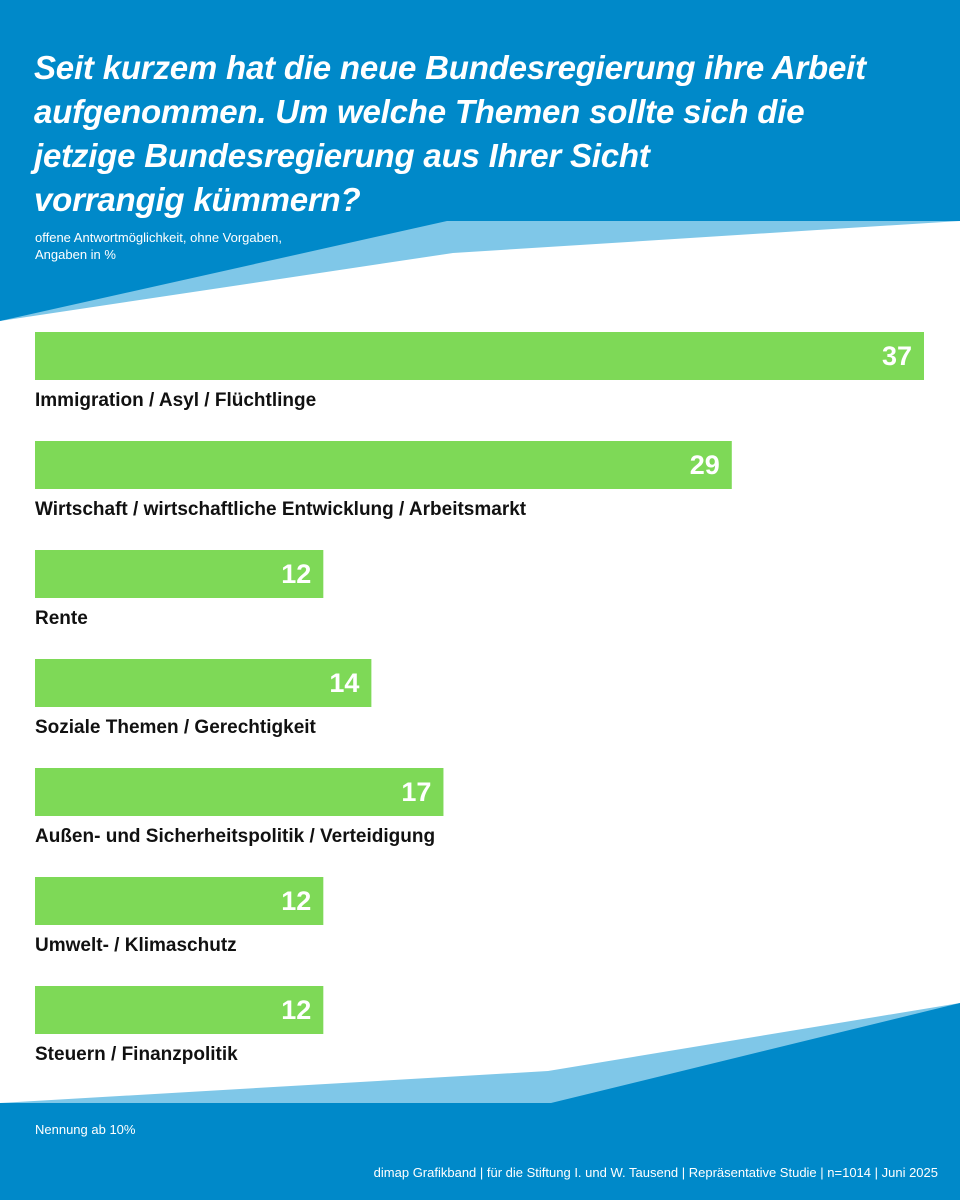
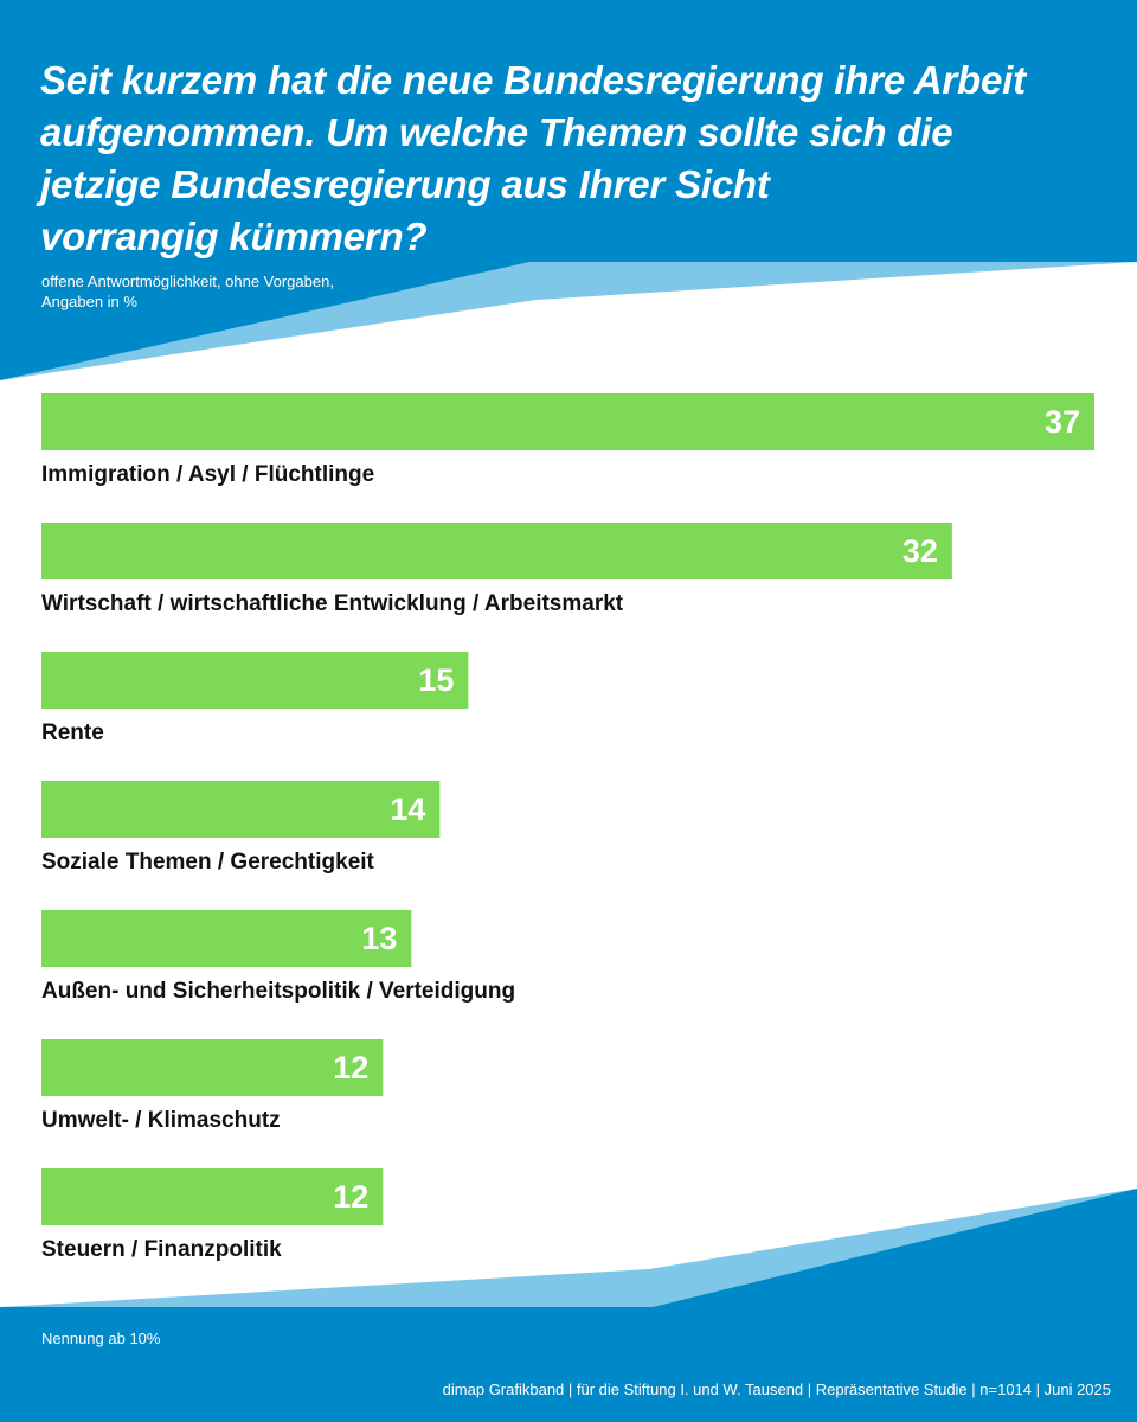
Wirtschaft / wirtschaftliche Entwicklung / Arbeitsmarkt: 29 -> 32
Rente: 12 -> 15
Außen- und Sicherheitspolitik / Verteidigung: 17 -> 13
